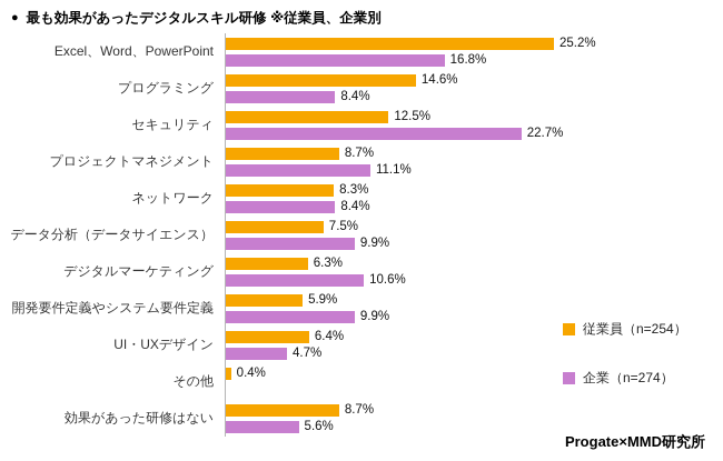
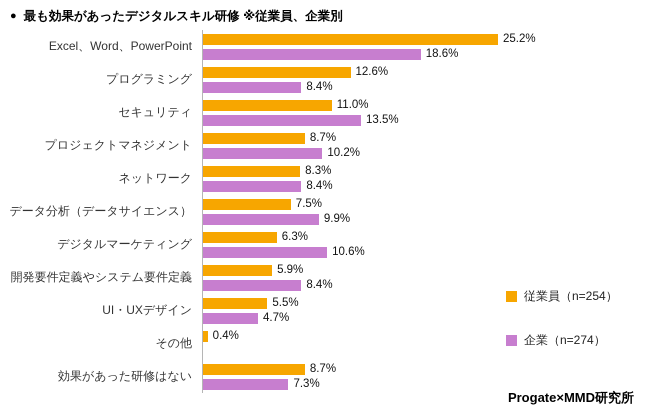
企業（n=274）/Excel、Word、PowerPoint: 16.8% -> 18.6%
従業員（n=254）/プログラミング: 14.6% -> 12.6%
従業員（n=254）/セキュリティ: 12.5% -> 11.0%
企業（n=274）/セキュリティ: 22.7% -> 13.5%
企業（n=274）/プロジェクトマネジメント: 11.1% -> 10.2%
企業（n=274）/開発要件定義やシステム要件定義: 9.9% -> 8.4%
従業員（n=254）/UI・UXデザイン: 6.4% -> 5.5%
企業（n=274）/効果があった研修はない: 5.6% -> 7.3%
